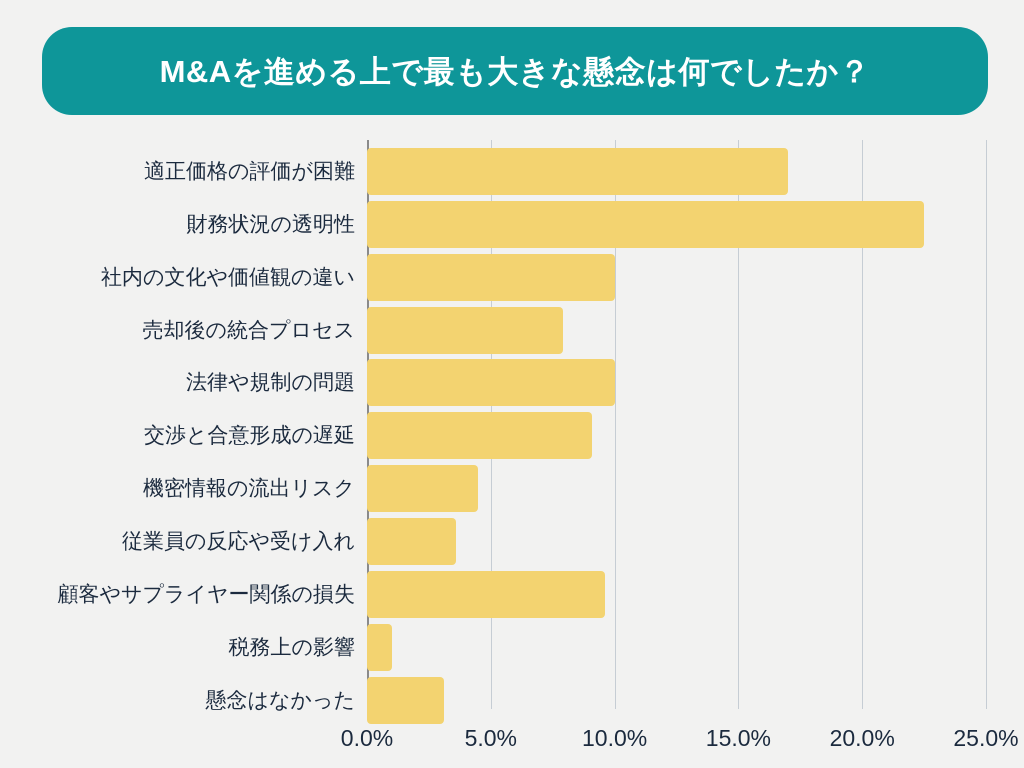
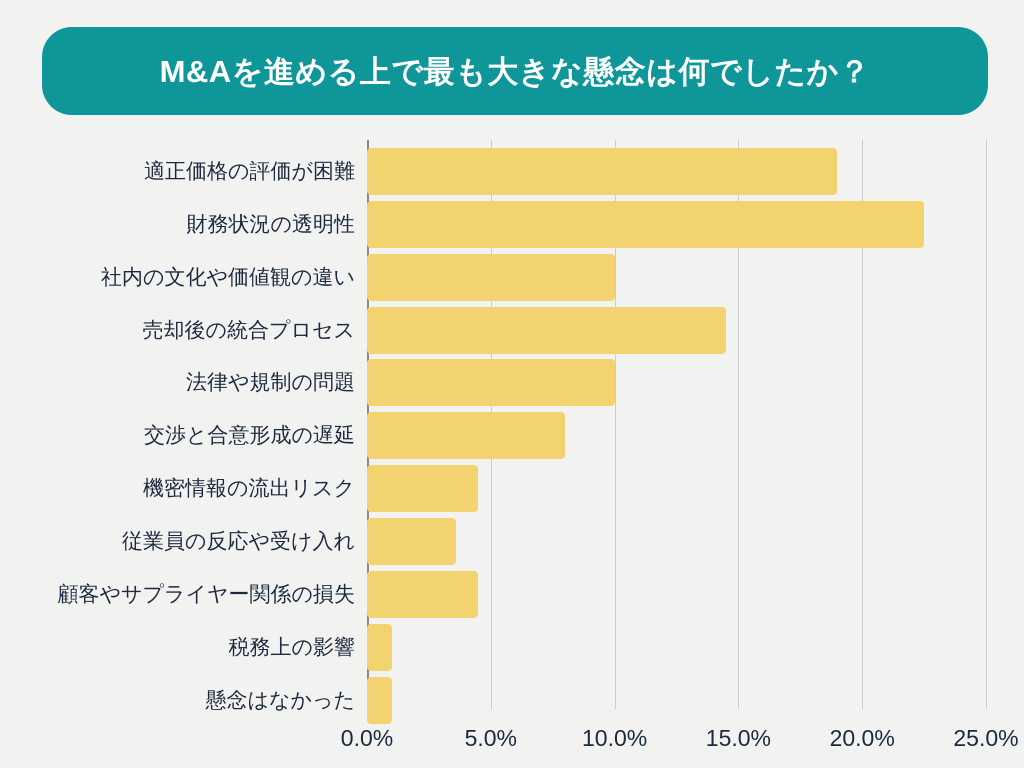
適正価格の評価が困難: 17.0% -> 19.0%
売却後の統合プロセス: 7.9% -> 14.5%
交渉と合意形成の遅延: 9.1% -> 8.0%
顧客やサプライヤー関係の損失: 9.6% -> 4.5%
懸念はなかった: 3.1% -> 1.0%
